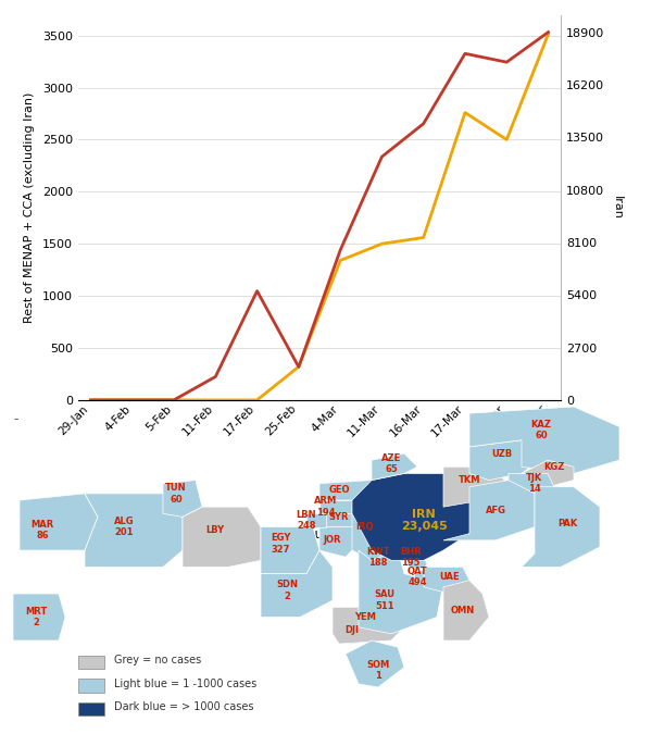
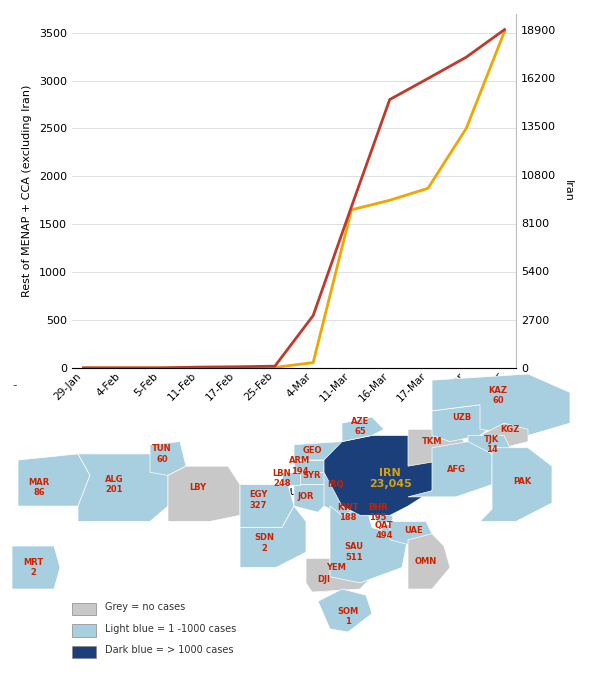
Iran/11-Feb: 1200 -> 0
Iran/17-Feb: 5600 -> 100
Iran/25-Feb: 1700 -> 100
Rest of MENAP + CCA (excluding Iran)/25-Feb: 320 -> 0
Iran/4-Mar: 7700 -> 2900
Rest of MENAP + CCA (excluding Iran)/4-Mar: 1340 -> 60
Iran/11-Mar: 12500 -> 9000
Rest of MENAP + CCA (excluding Iran)/11-Mar: 1500 -> 1650
Iran/16-Mar: 14200 -> 15000
Rest of MENAP + CCA (excluding Iran)/16-Mar: 1560 -> 1750
Iran/17-Mar: 17800 -> 16200
Rest of MENAP + CCA (excluding Iran)/17-Mar: 2760 -> 1880
